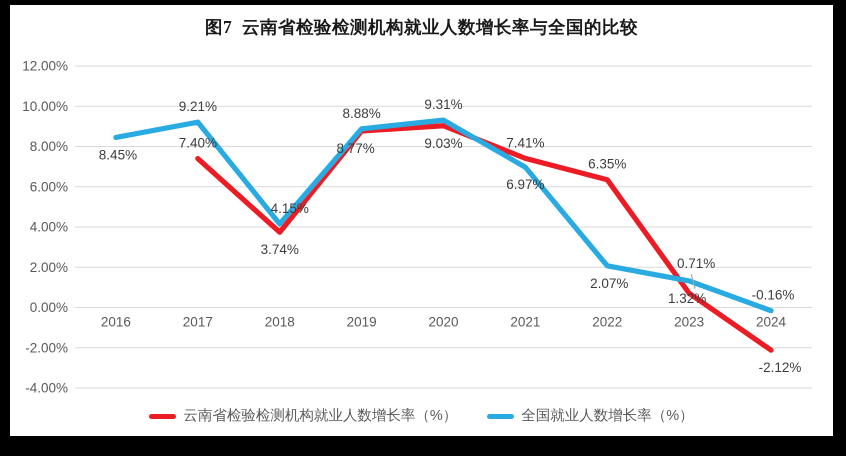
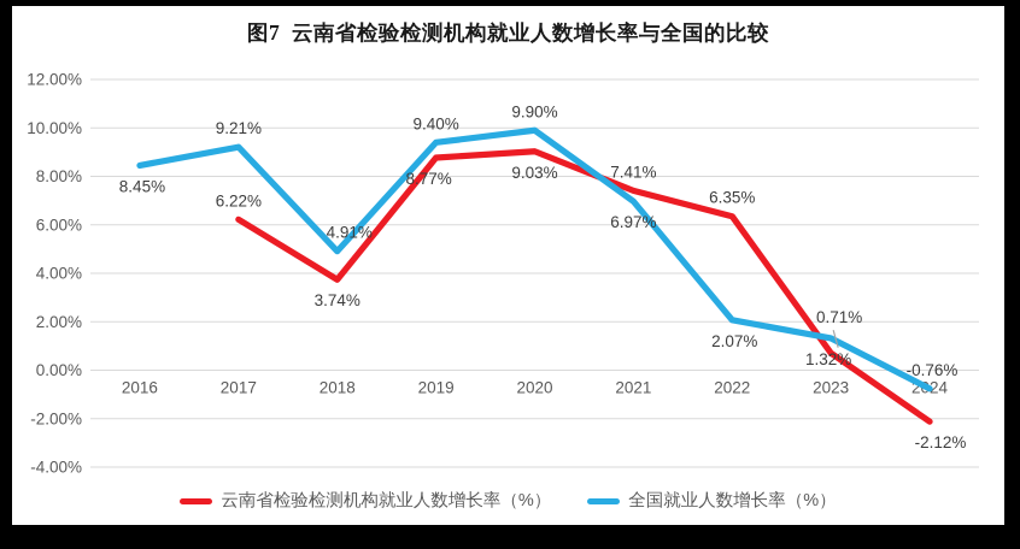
云南省检验检测机构就业人数增长率（%）/2017: 7.40% -> 6.22%
全国就业人数增长率（%）/2018: 4.15% -> 4.91%
全国就业人数增长率（%）/2019: 8.88% -> 9.40%
全国就业人数增长率（%）/2020: 9.31% -> 9.90%
全国就业人数增长率（%）/2024: -0.16% -> -0.76%
